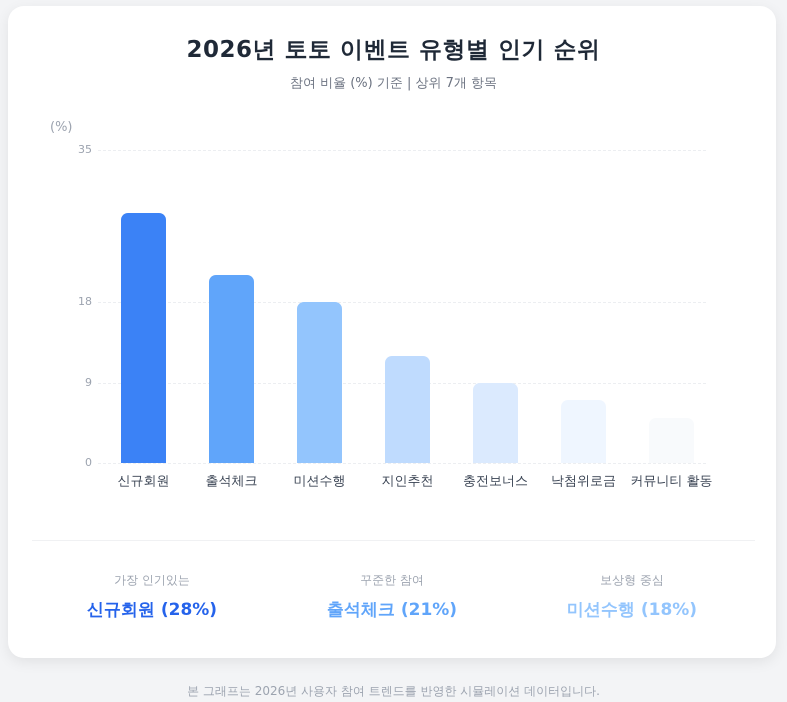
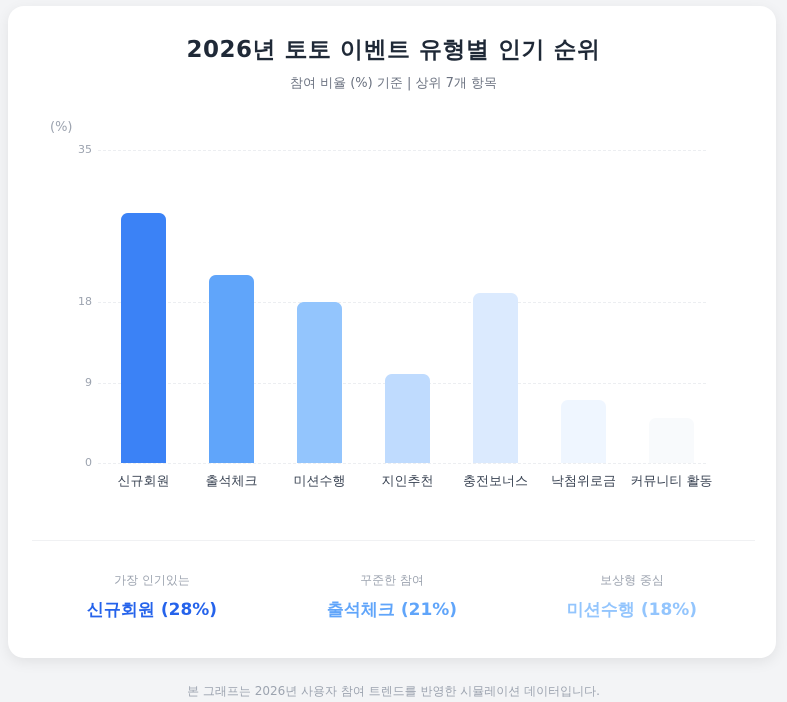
지인추천: 12 -> 10
충전보너스: 9 -> 19
